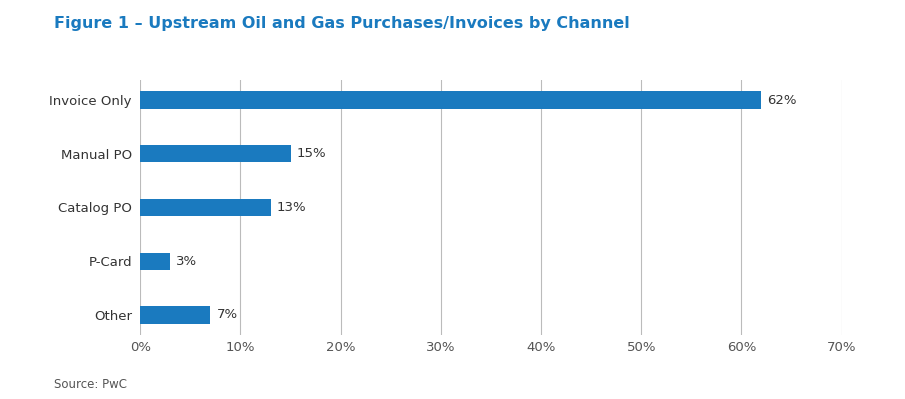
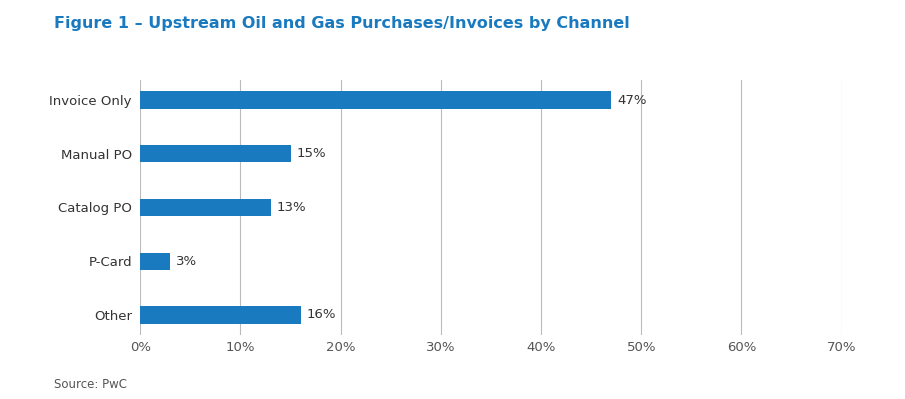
Invoice Only: 62% -> 47%
Other: 7% -> 16%
